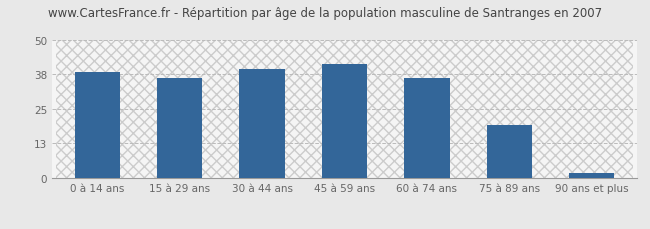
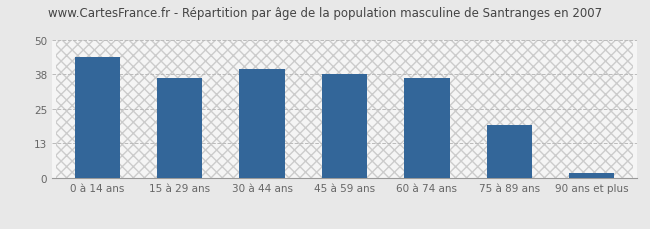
0 à 14 ans: 38.5 -> 44.0
45 à 59 ans: 41.5 -> 38.0
